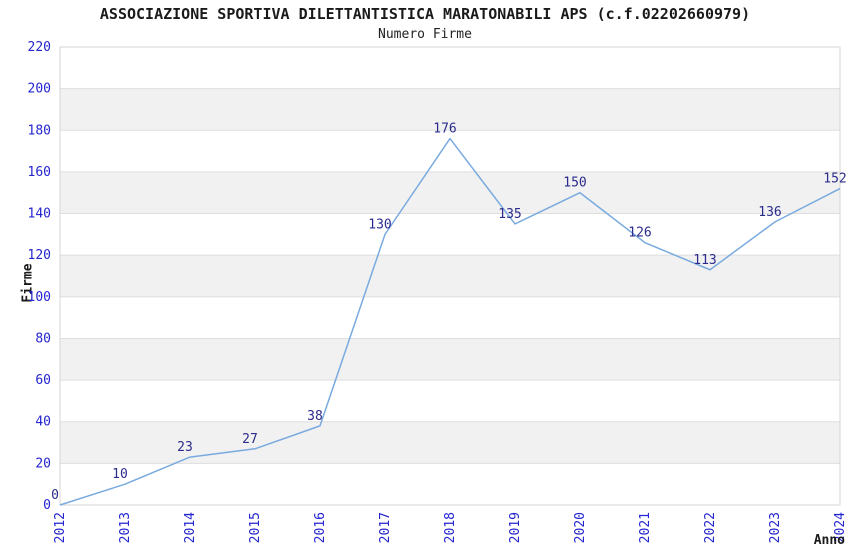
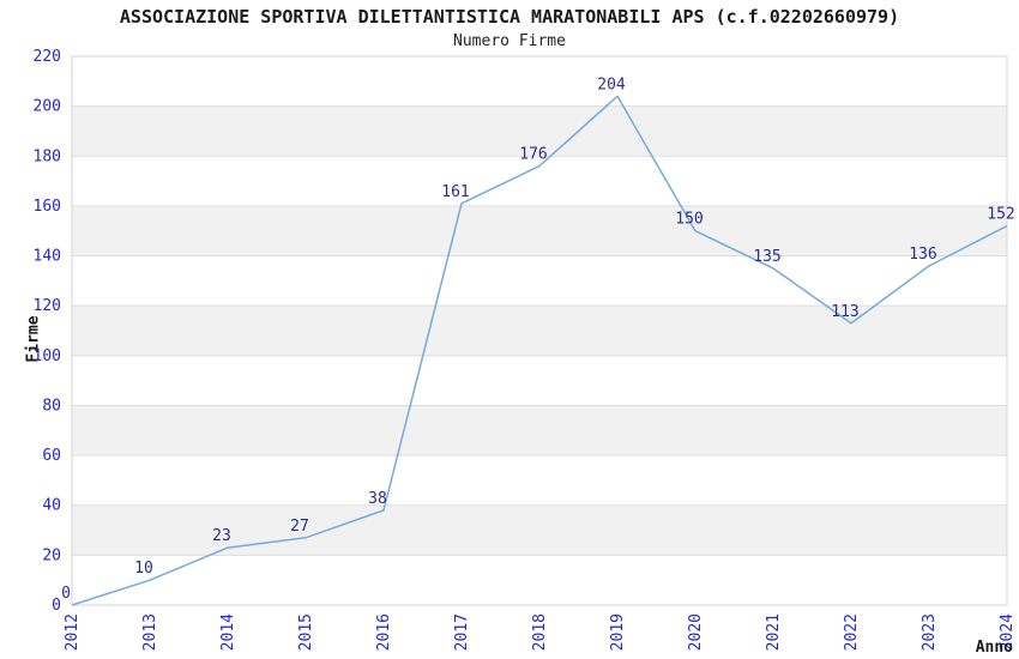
2017: 130 -> 161
2019: 135 -> 204
2021: 126 -> 135
